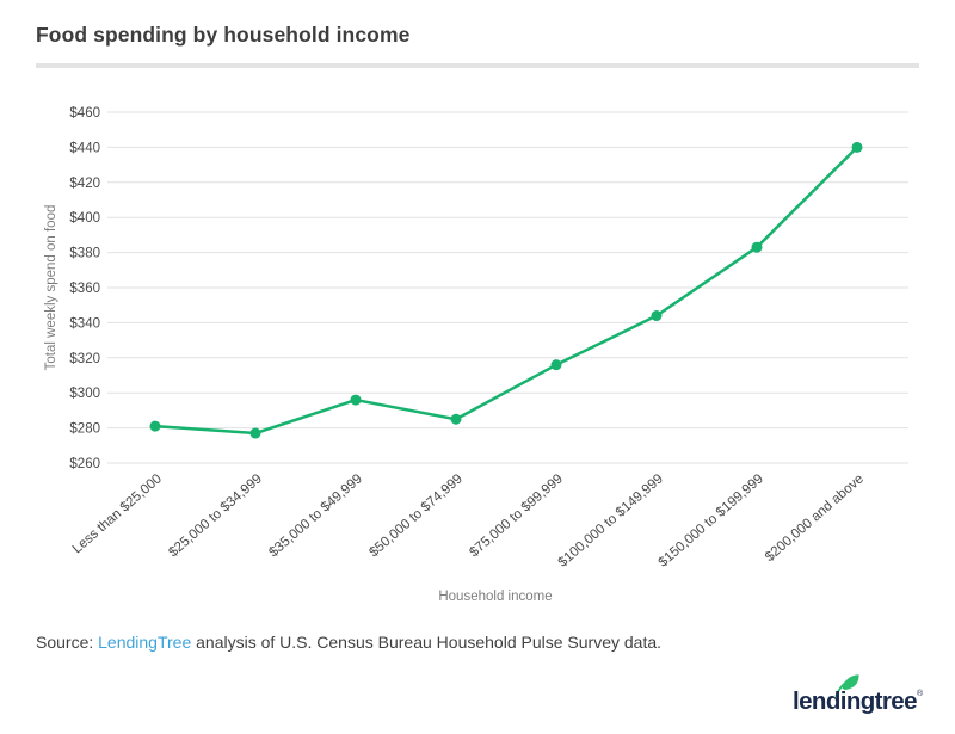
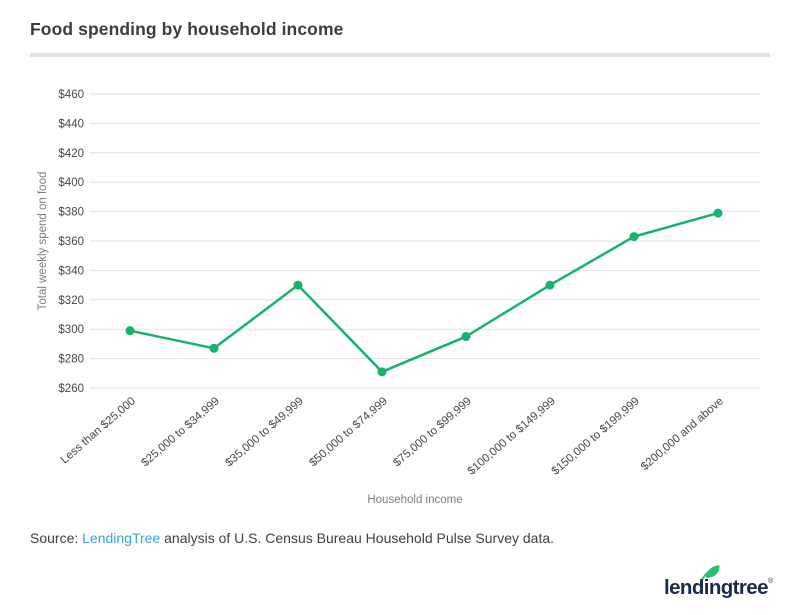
Less than $25,000: $281 -> $299
$25,000 to $34,999: $277 -> $287
$35,000 to $49,999: $296 -> $330
$50,000 to $74,999: $285 -> $271
$75,000 to $99,999: $316 -> $295
$100,000 to $149,999: $344 -> $330
$150,000 to $199,999: $383 -> $363
$200,000 and above: $440 -> $379
